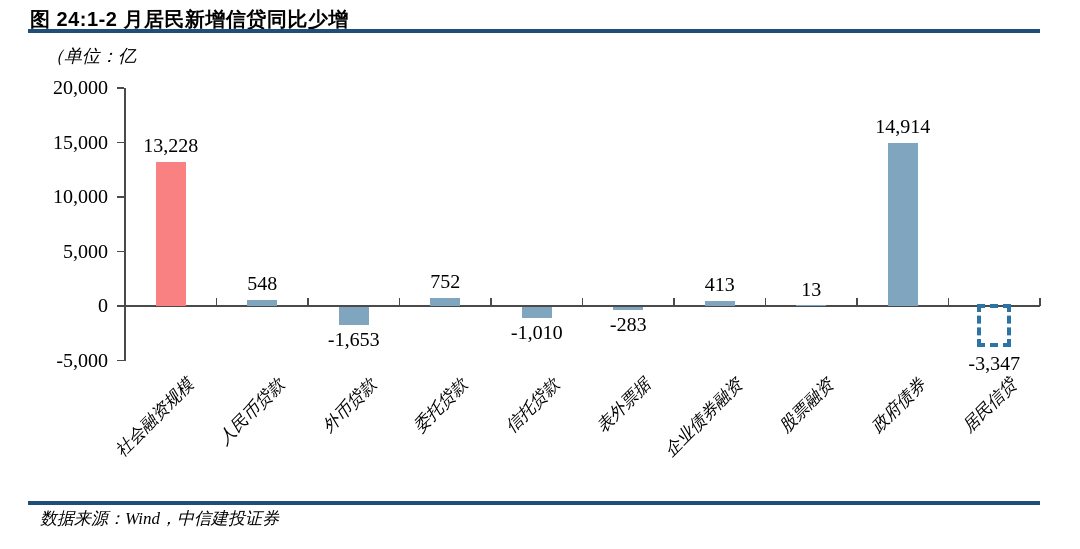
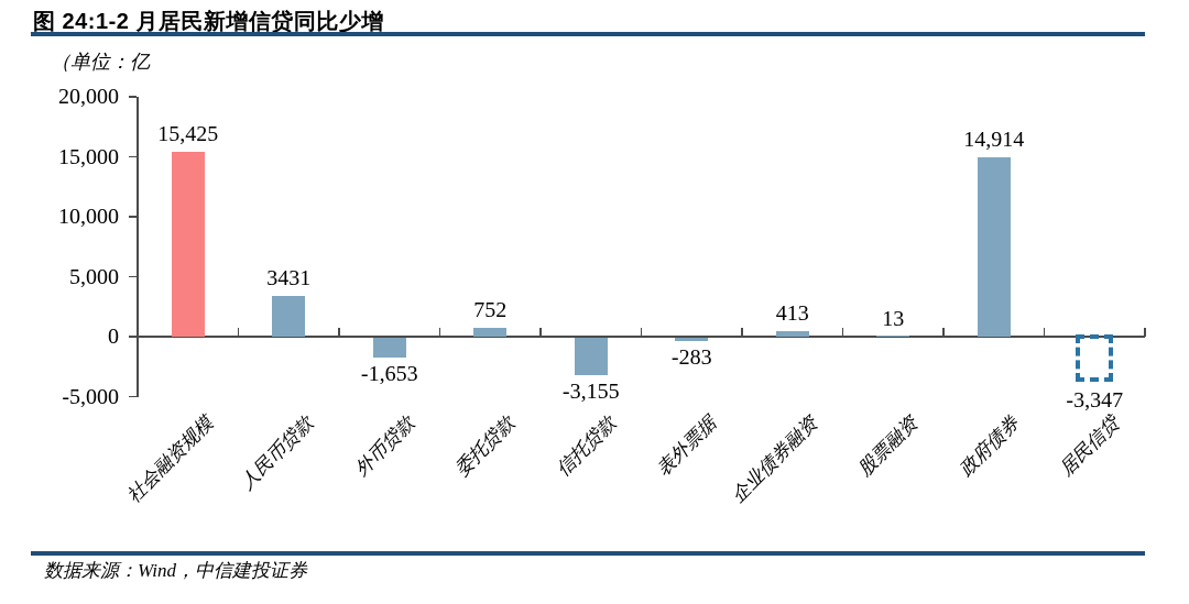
社会融资规模: 13,228 -> 15,425
人民币贷款: 548 -> 3431
信托贷款: -1,010 -> -3,155
